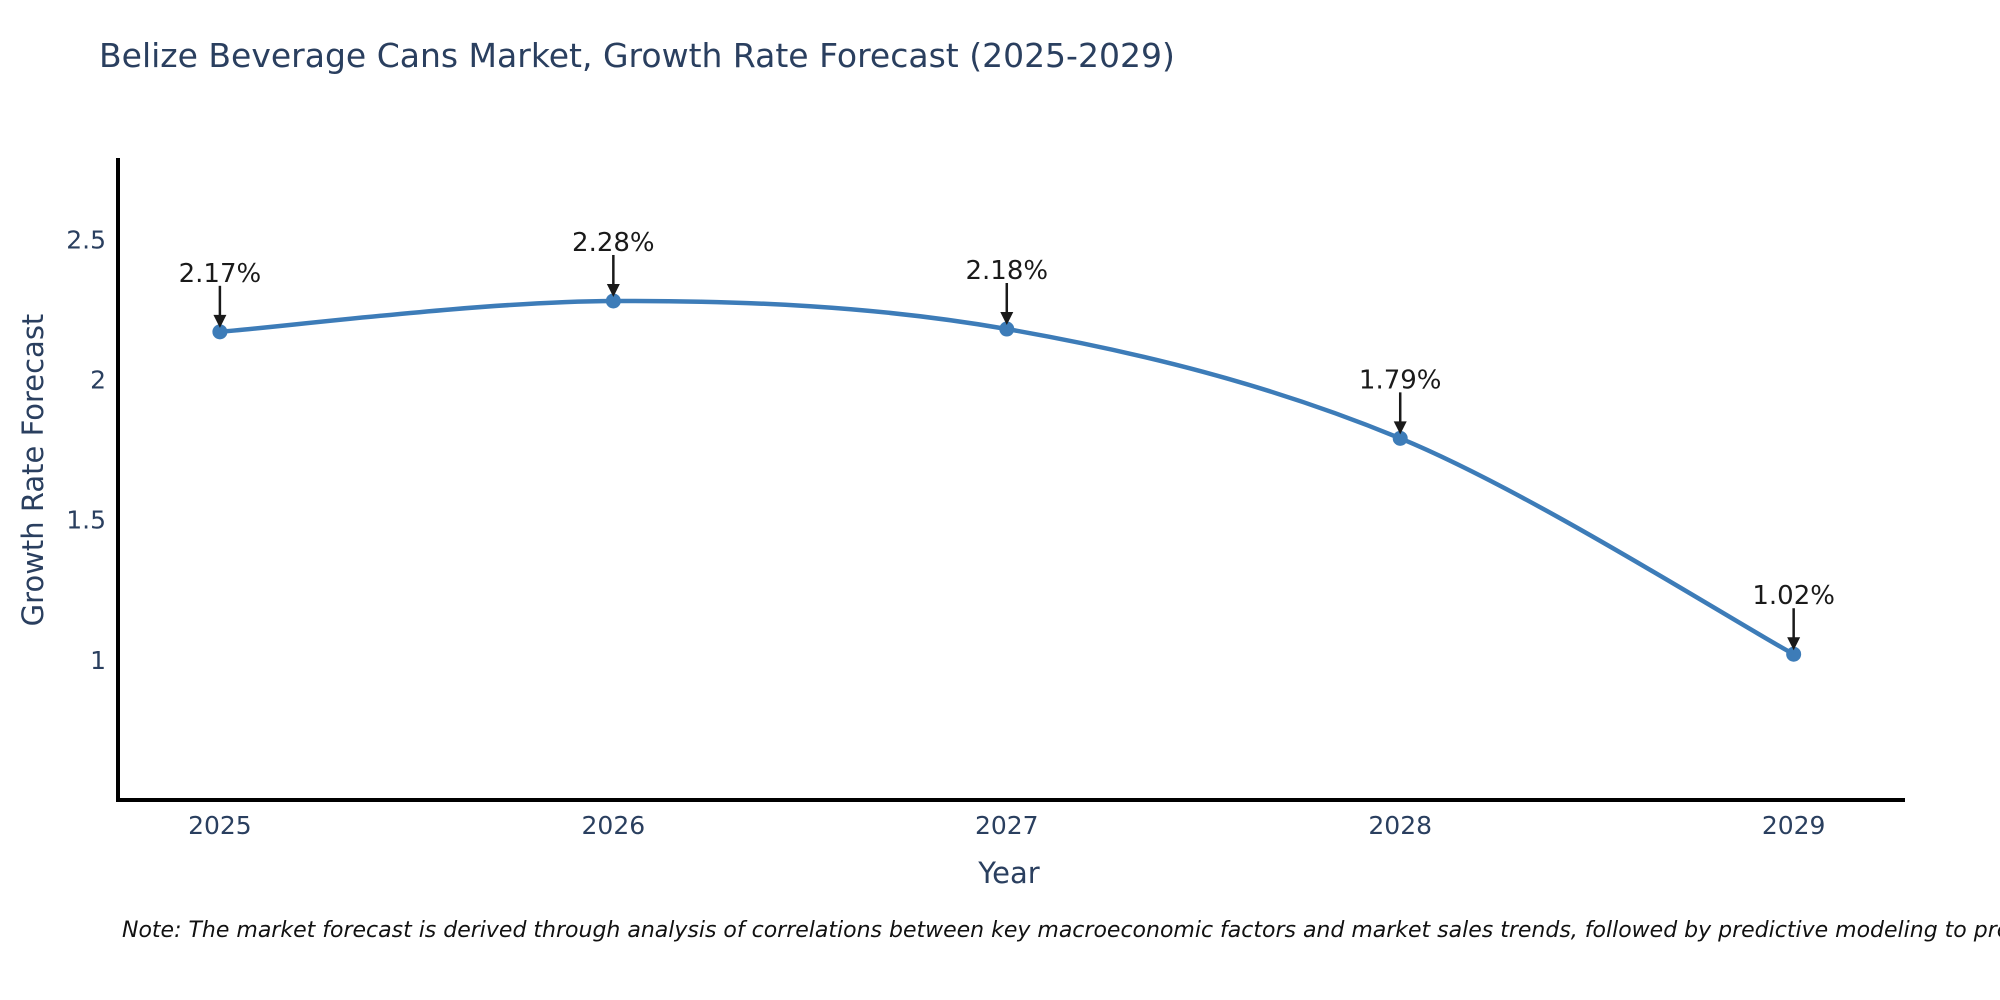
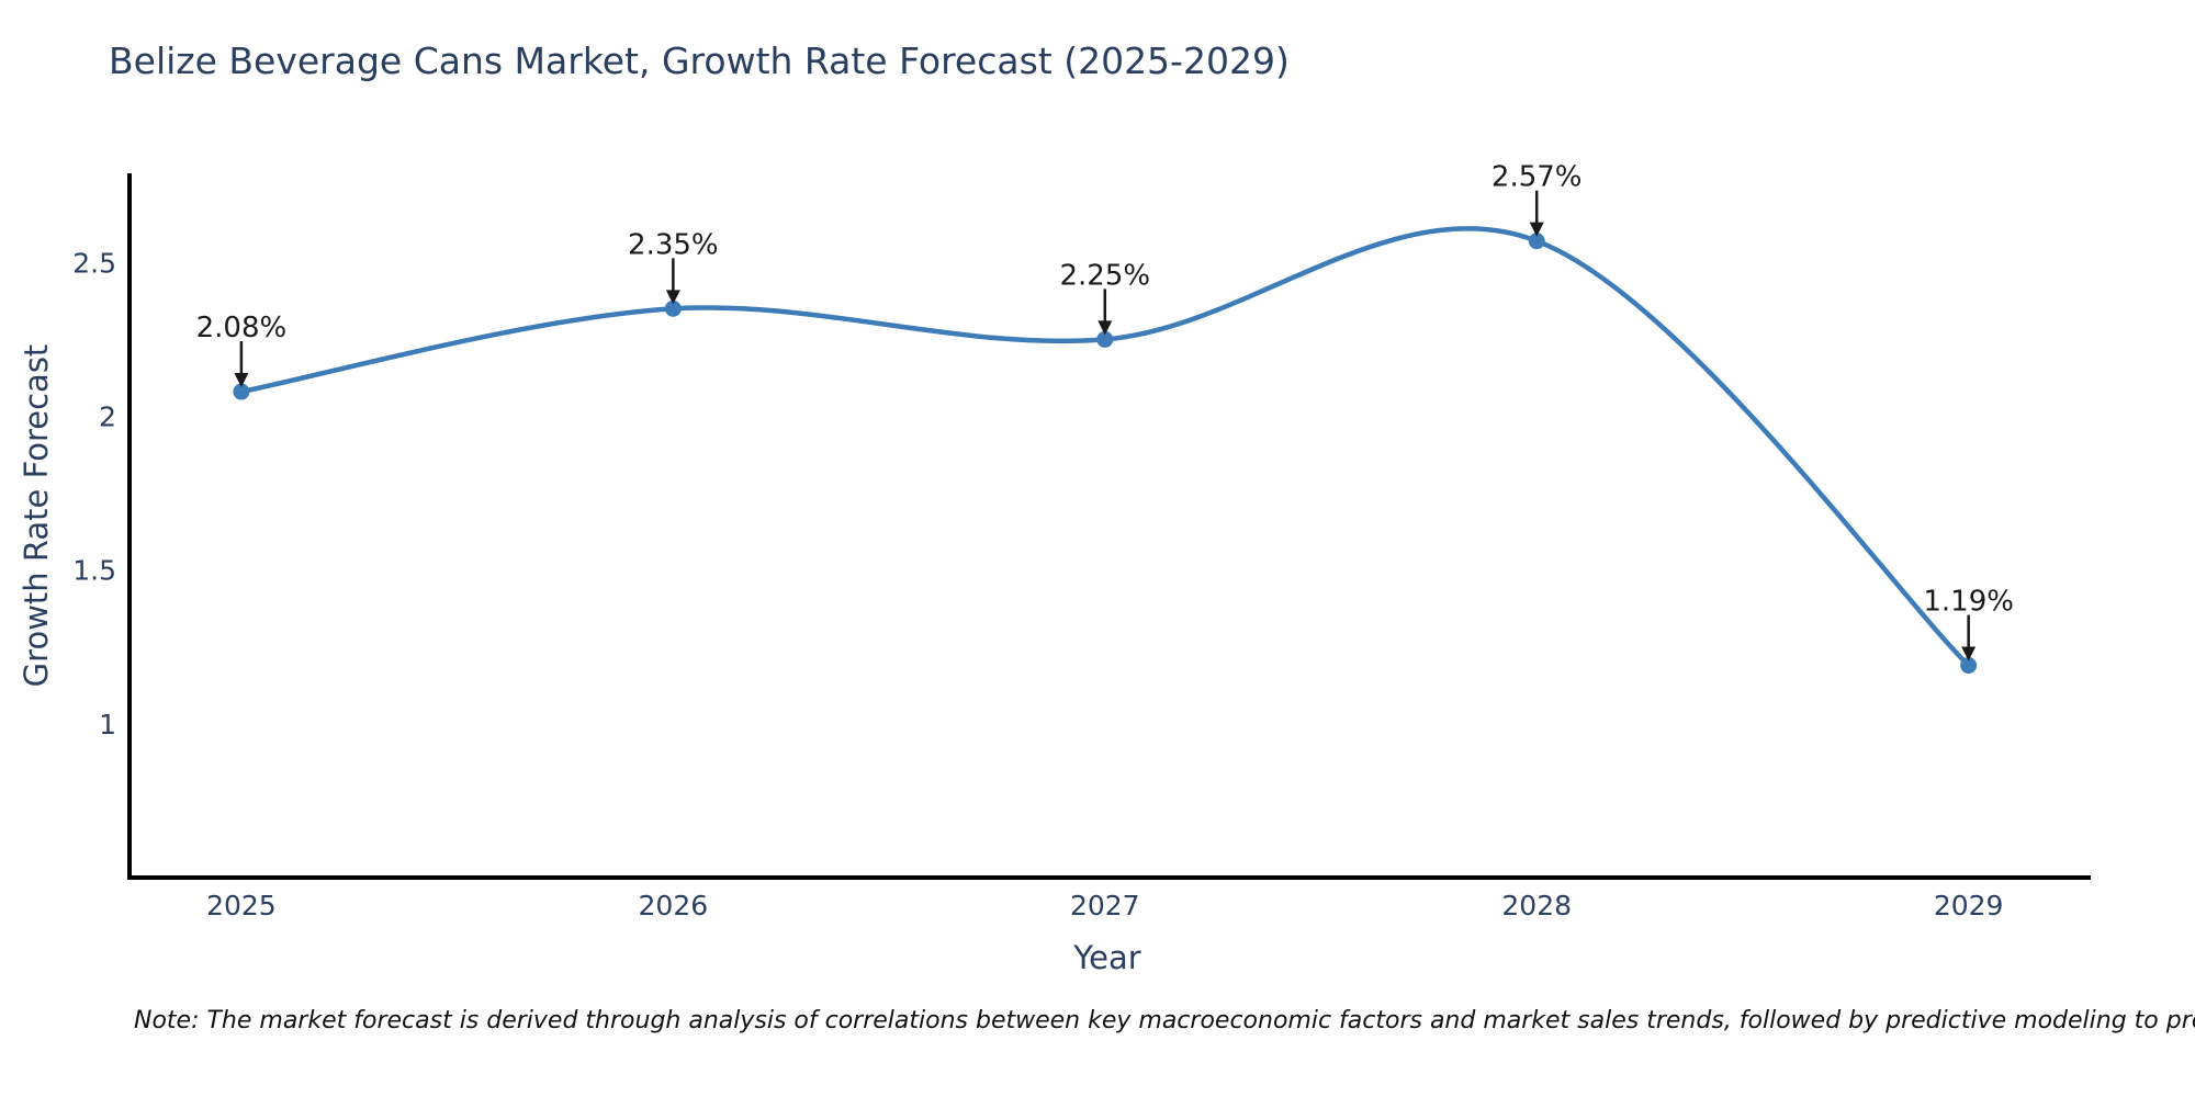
2025: 2.17% -> 2.08%
2026: 2.28% -> 2.35%
2027: 2.18% -> 2.25%
2028: 1.79% -> 2.57%
2029: 1.02% -> 1.19%
